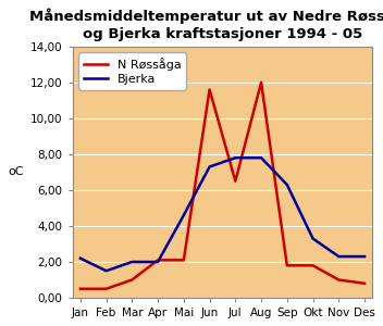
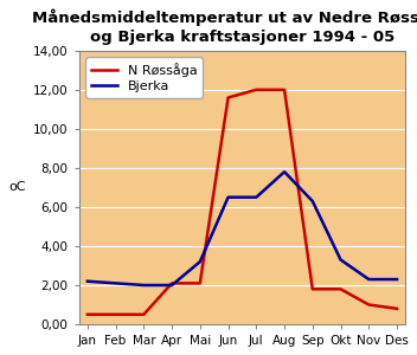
Bjerka/Feb: 1,5 -> 2,1
N Røssåga/Mar: 1,0 -> 0,5
Bjerka/Mai: 4,6 -> 3,2
Bjerka/Jun: 7,3 -> 6,5
N Røssåga/Jul: 6,5 -> 12,0
Bjerka/Jul: 7,8 -> 6,5
